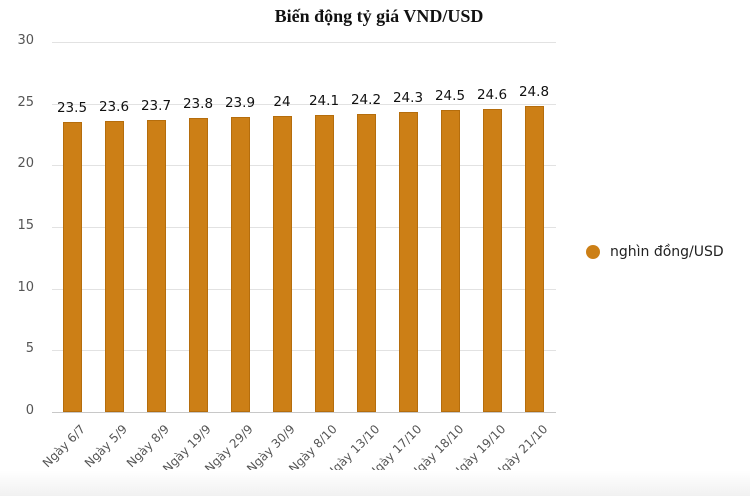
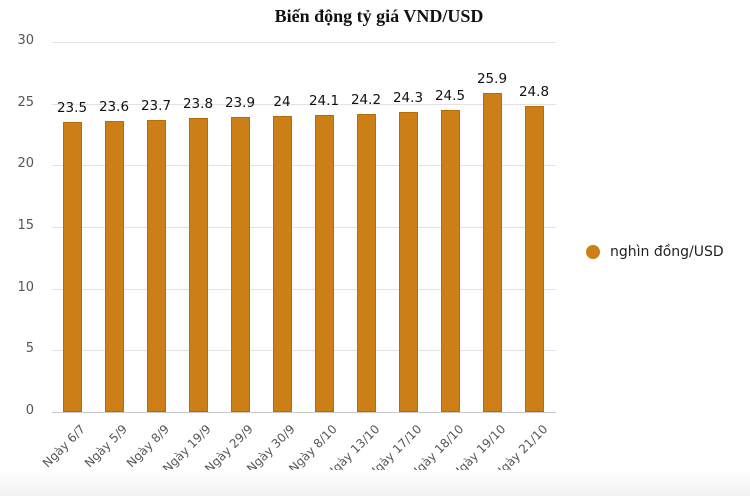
Ngày 19/10: 24.6 -> 25.9
